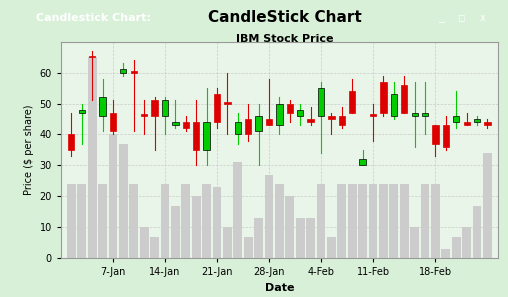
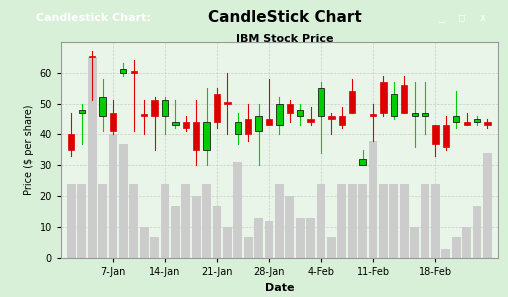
21-Jan: 23 -> 17
28-Jan: 27 -> 12
11-Feb: 24 -> 38
